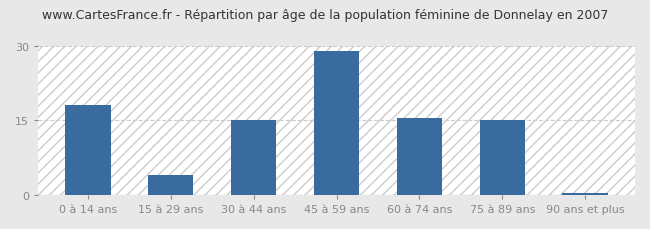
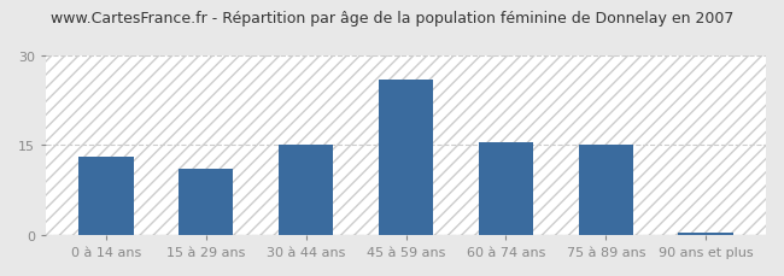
0 à 14 ans: 18.0 -> 13.0
15 à 29 ans: 4.0 -> 11.0
45 à 59 ans: 29.0 -> 26.0
